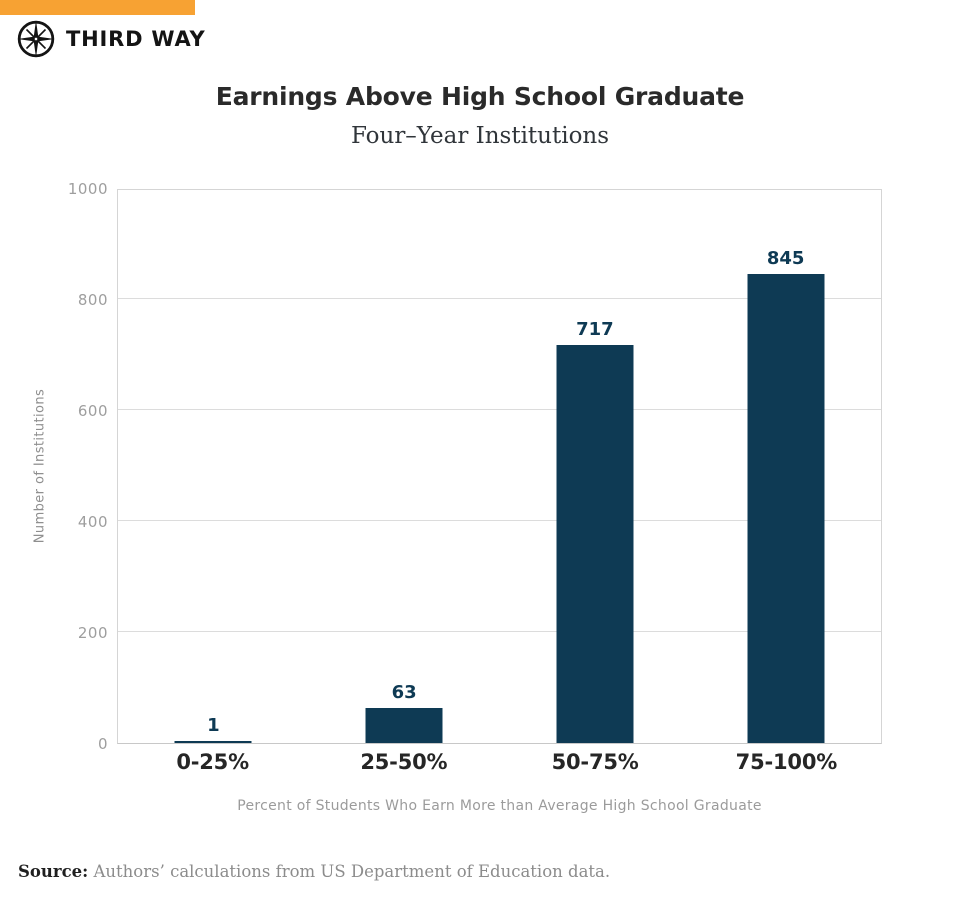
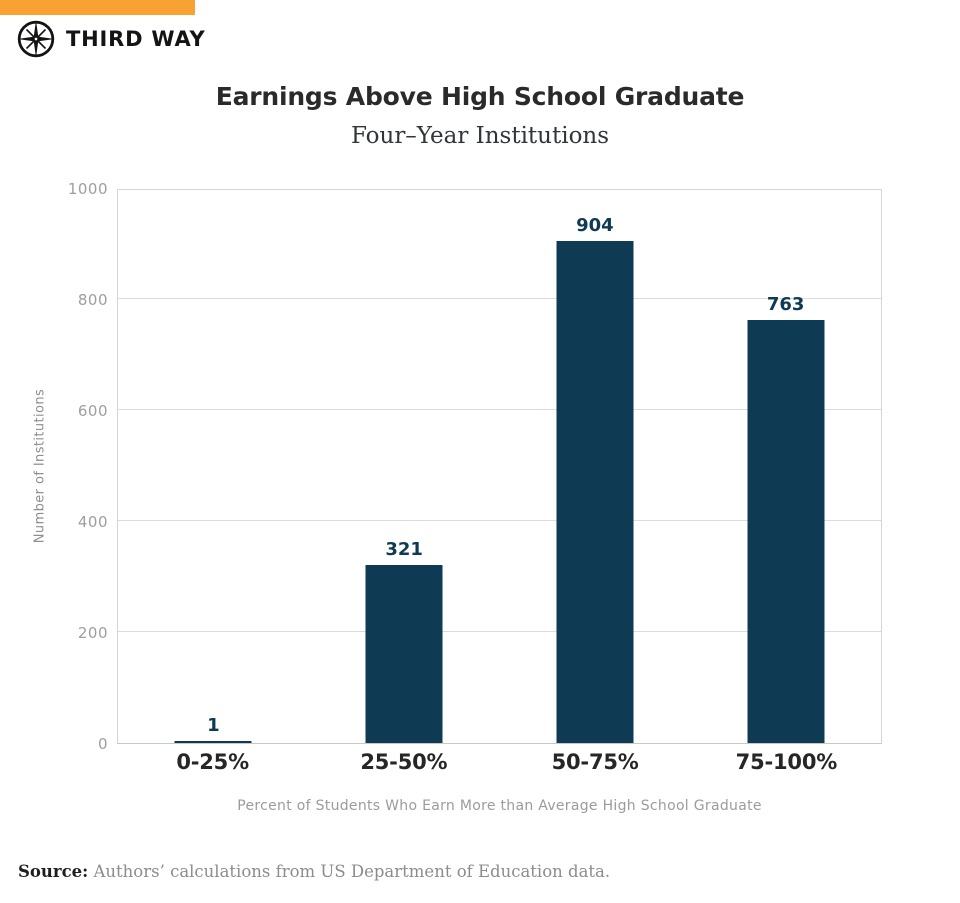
25-50%: 63 -> 321
50-75%: 717 -> 904
75-100%: 845 -> 763
